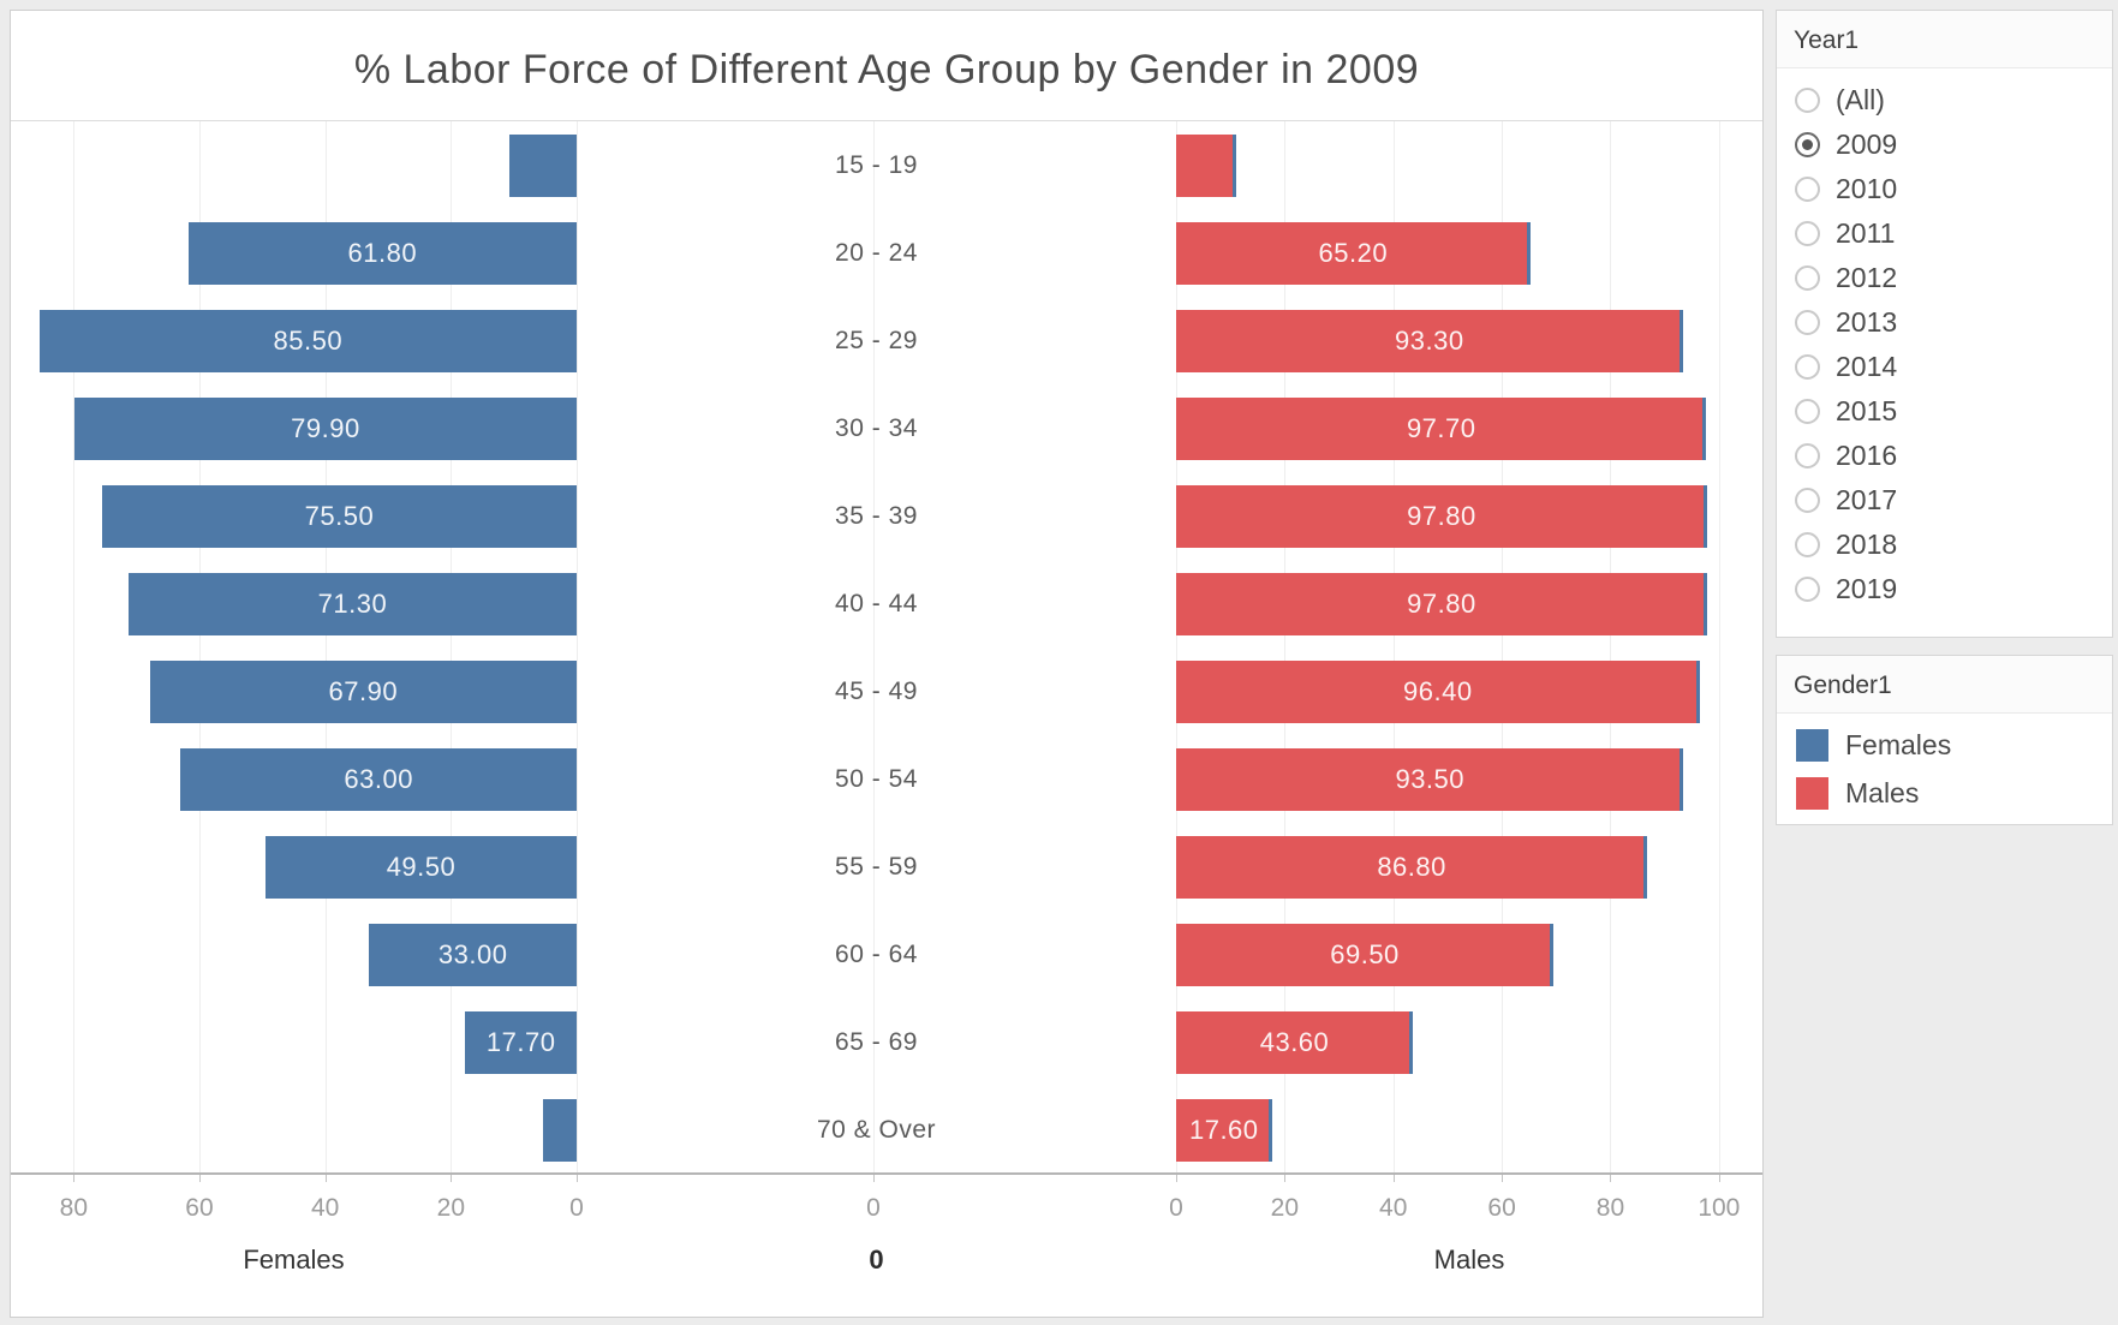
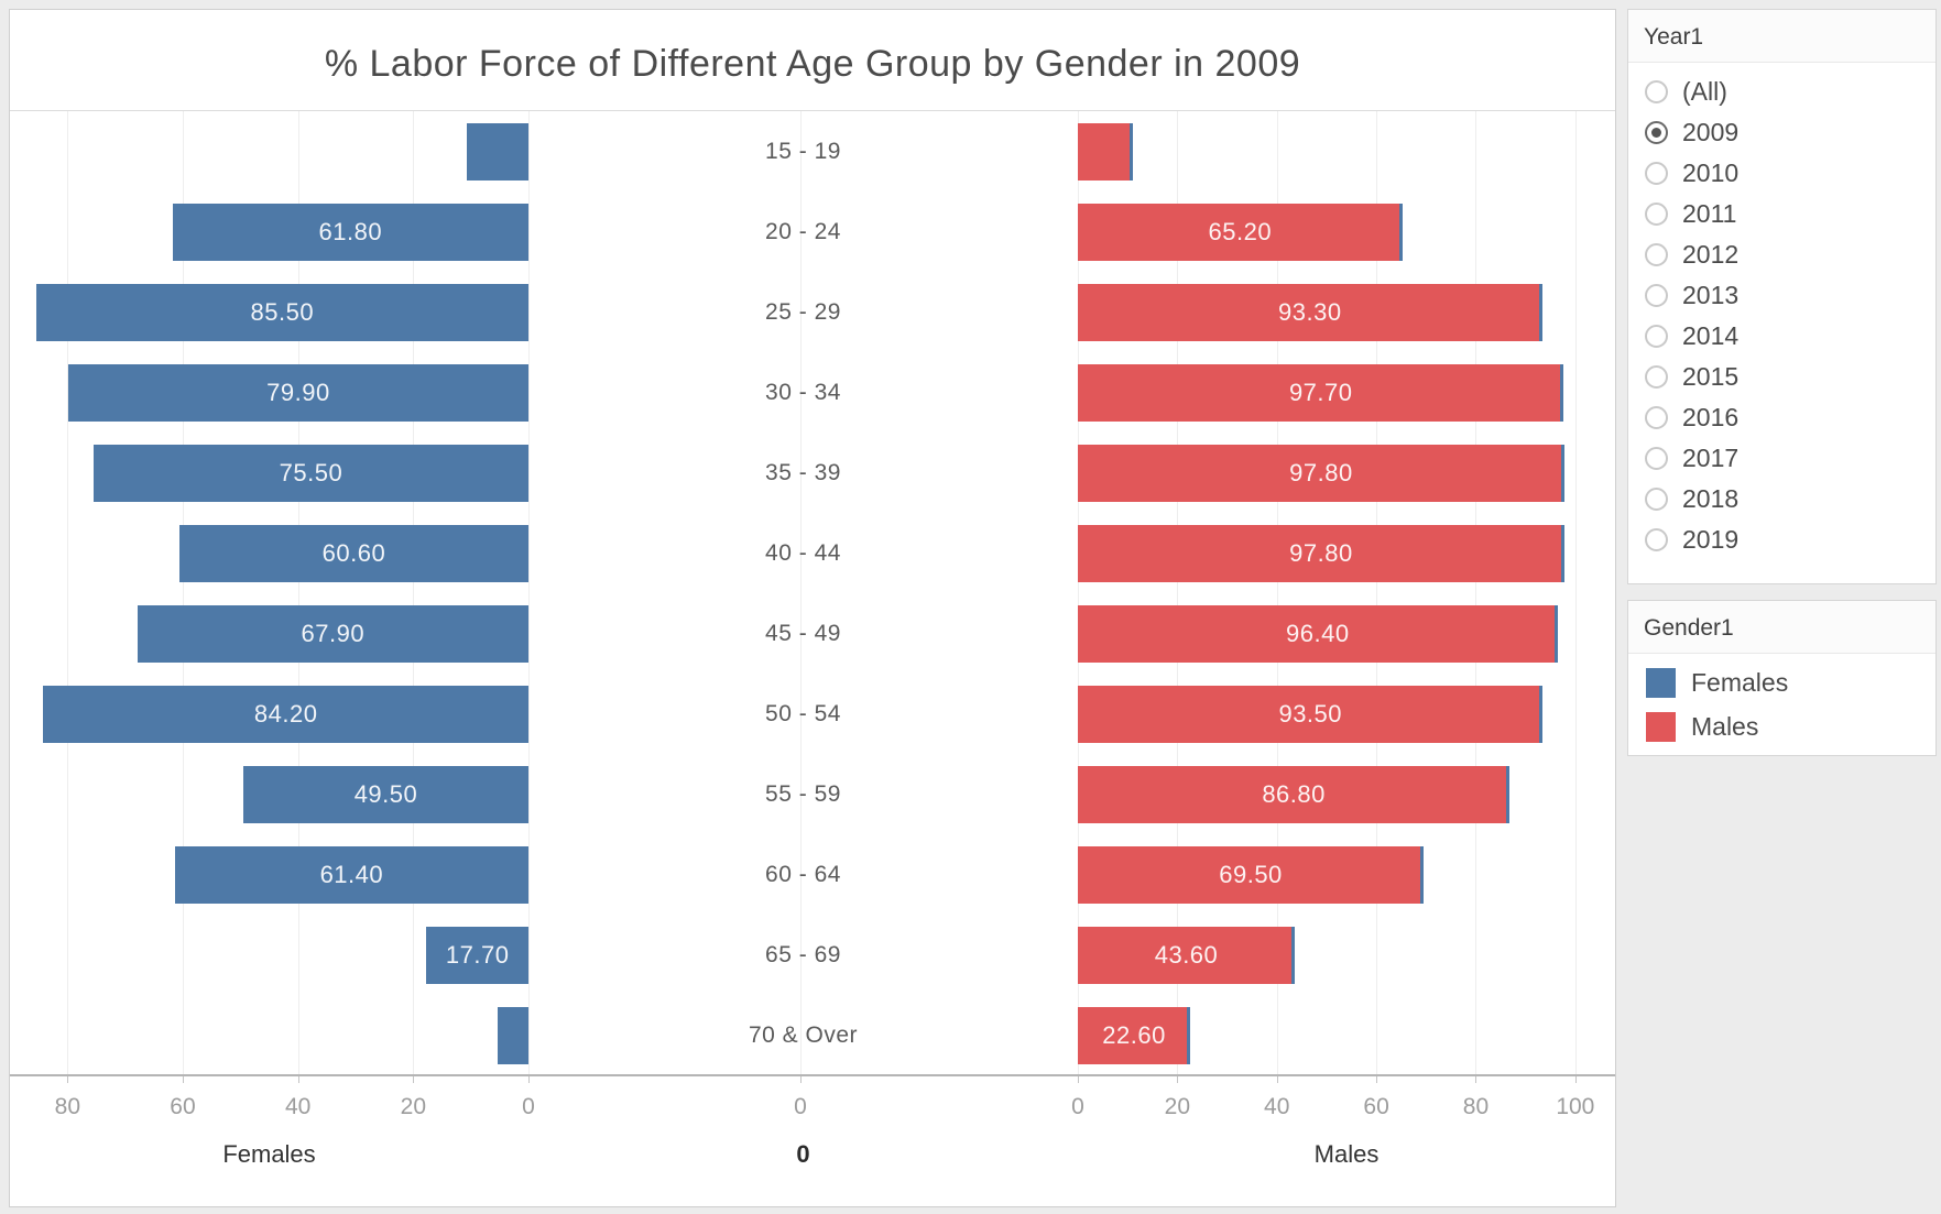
Females/40 - 44: 71.30 -> 60.60
Females/50 - 54: 63.00 -> 84.20
Females/60 - 64: 33.00 -> 61.40
Males/70 & Over: 17.60 -> 22.60
